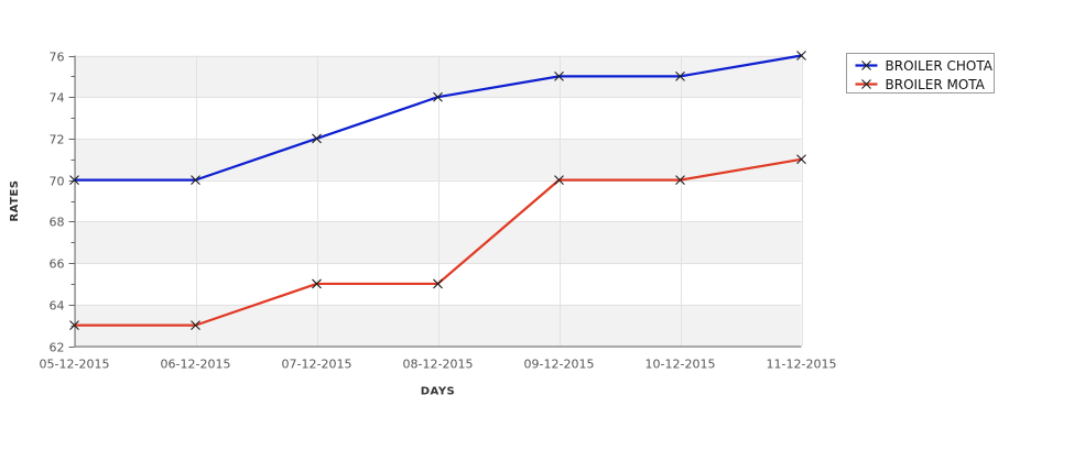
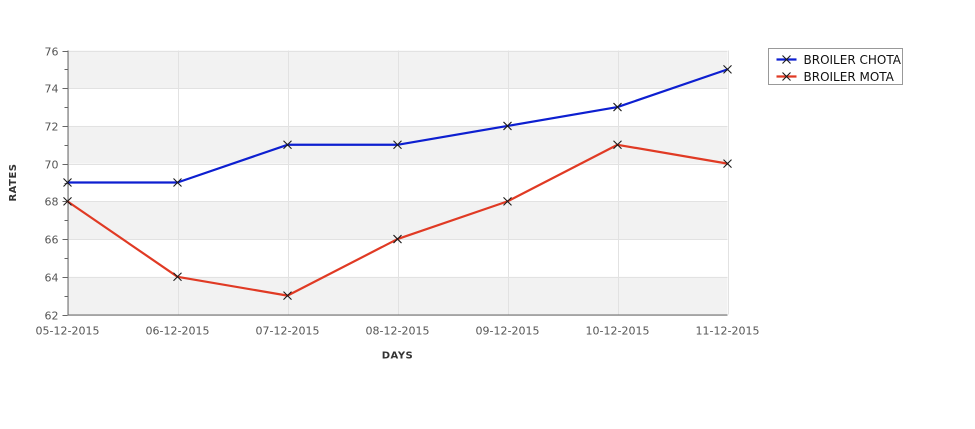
BROILER CHOTA/05-12-2015: 70 -> 69
BROILER MOTA/05-12-2015: 63 -> 68
BROILER CHOTA/06-12-2015: 70 -> 69
BROILER MOTA/06-12-2015: 63 -> 64
BROILER CHOTA/07-12-2015: 72 -> 71
BROILER MOTA/07-12-2015: 65 -> 63
BROILER CHOTA/08-12-2015: 74 -> 71
BROILER MOTA/08-12-2015: 65 -> 66
BROILER CHOTA/09-12-2015: 75 -> 72
BROILER MOTA/09-12-2015: 70 -> 68
BROILER CHOTA/10-12-2015: 75 -> 73
BROILER MOTA/10-12-2015: 70 -> 71
BROILER CHOTA/11-12-2015: 76 -> 75
BROILER MOTA/11-12-2015: 71 -> 70
